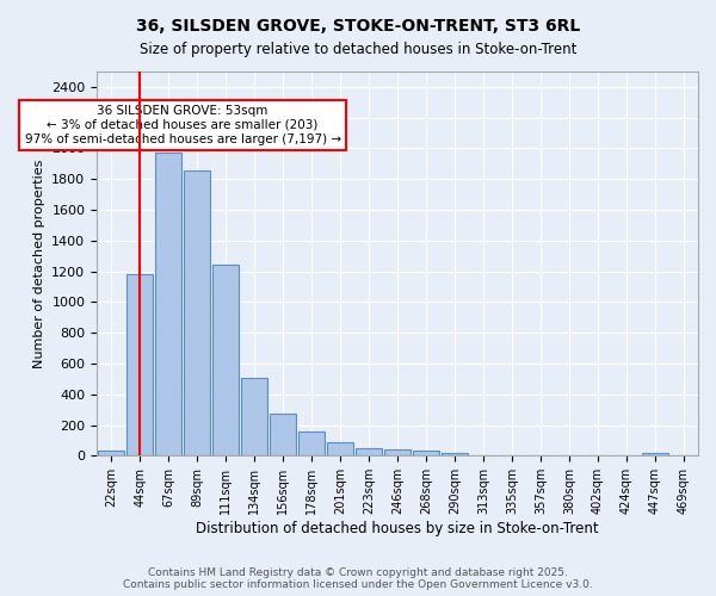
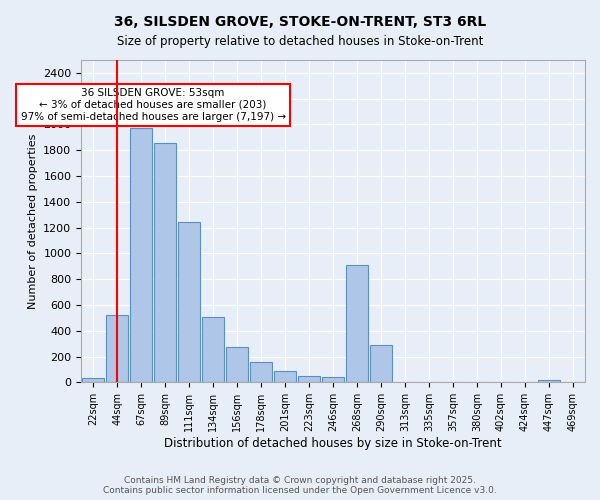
44sqm: 1180 -> 520
268sqm: 30 -> 910
290sqm: 20 -> 290
